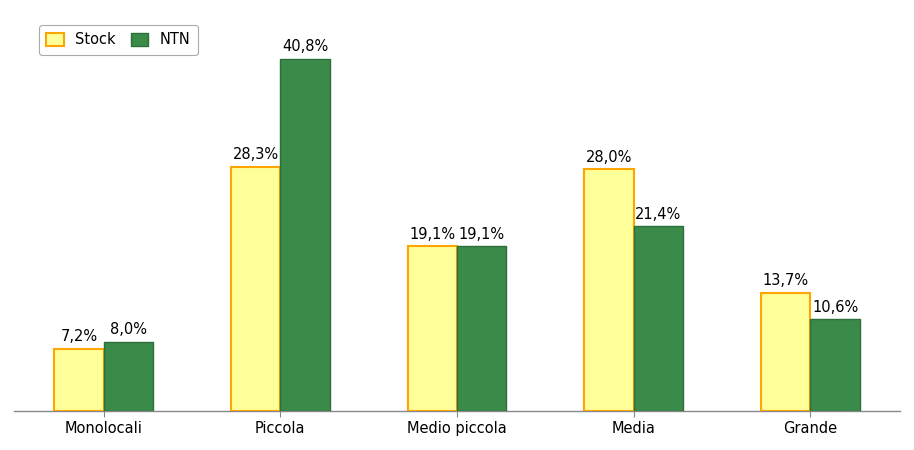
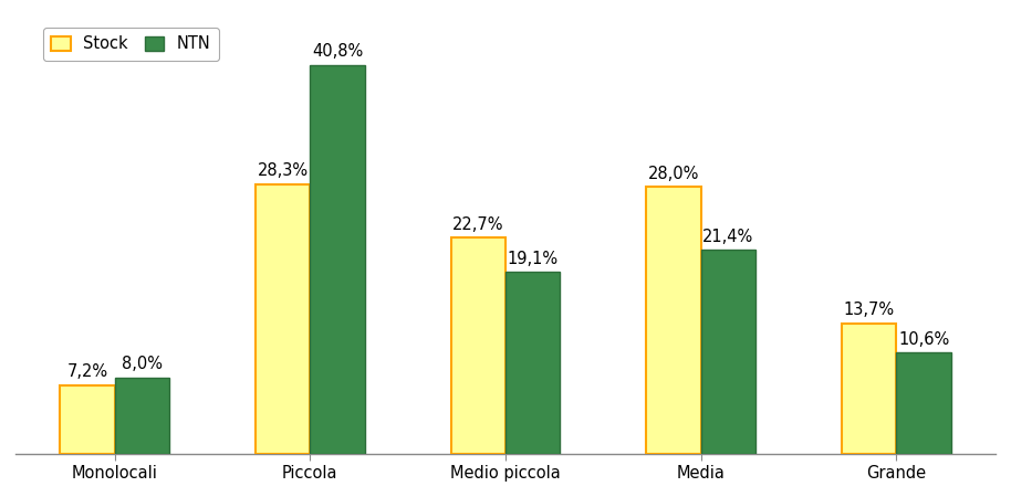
Stock/Medio piccola: 19,1% -> 22,7%
